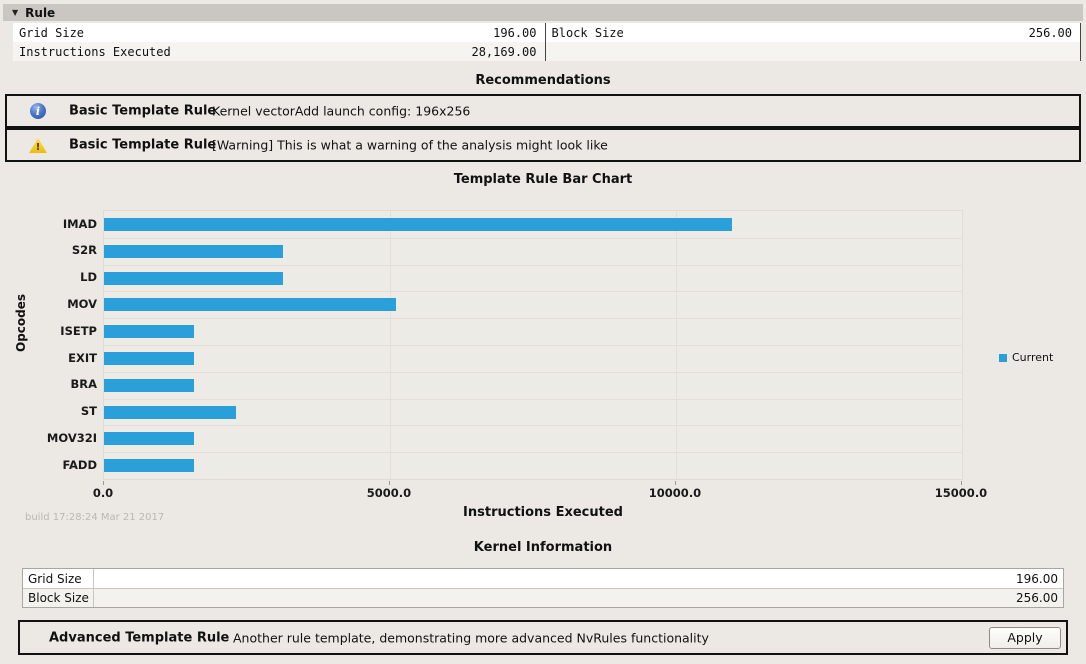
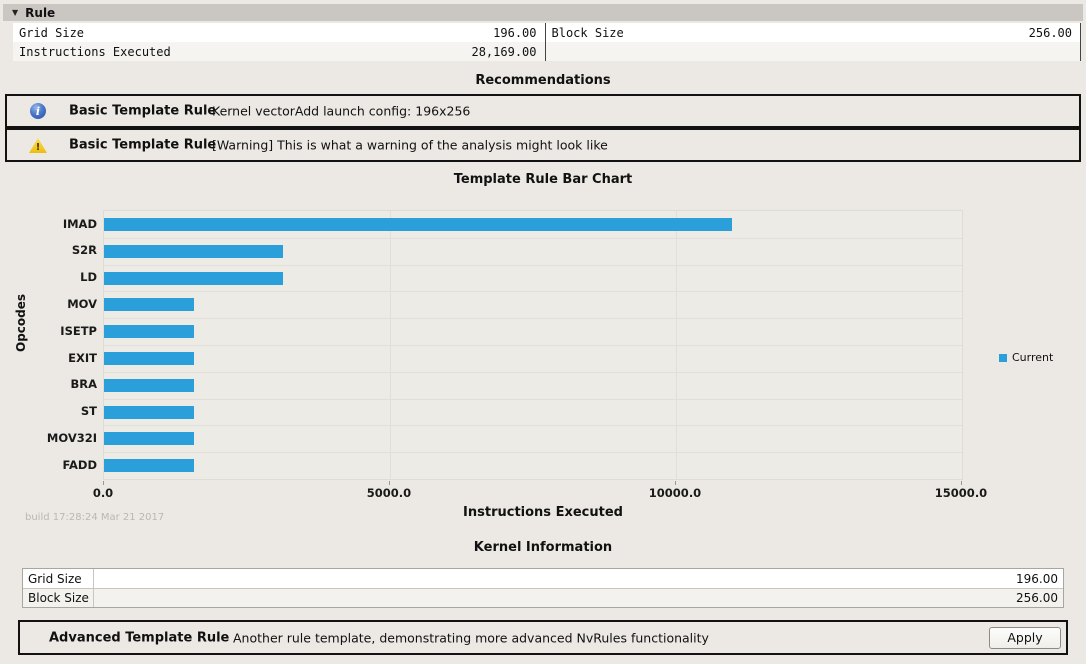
MOV: 5100 -> 1600
ST: 2300 -> 1600
